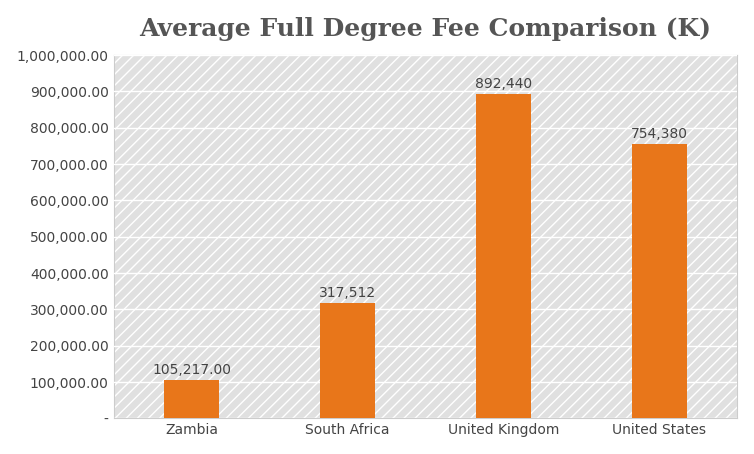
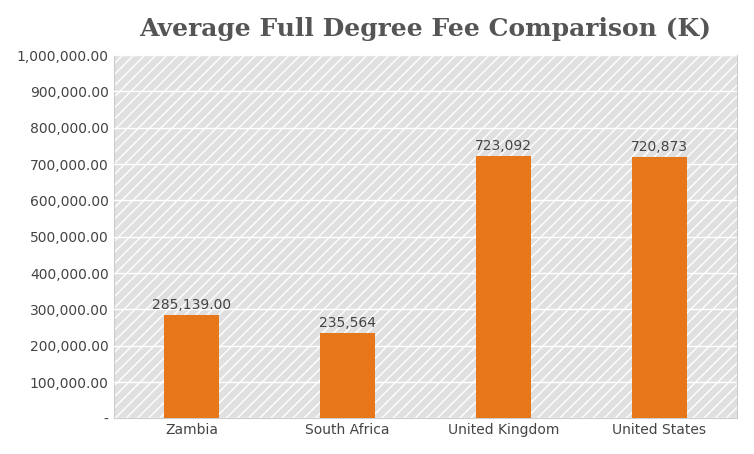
Zambia: 105,217.00 -> 285,139.00
South Africa: 317,512 -> 235,564
United Kingdom: 892,440 -> 723,092
United States: 754,380 -> 720,873
